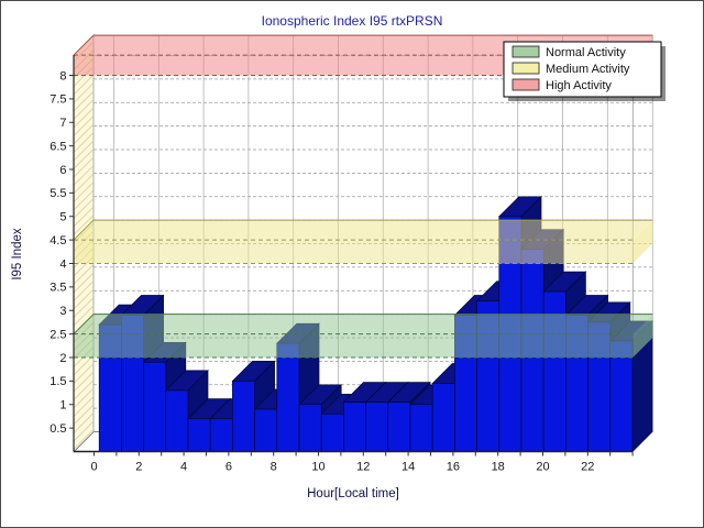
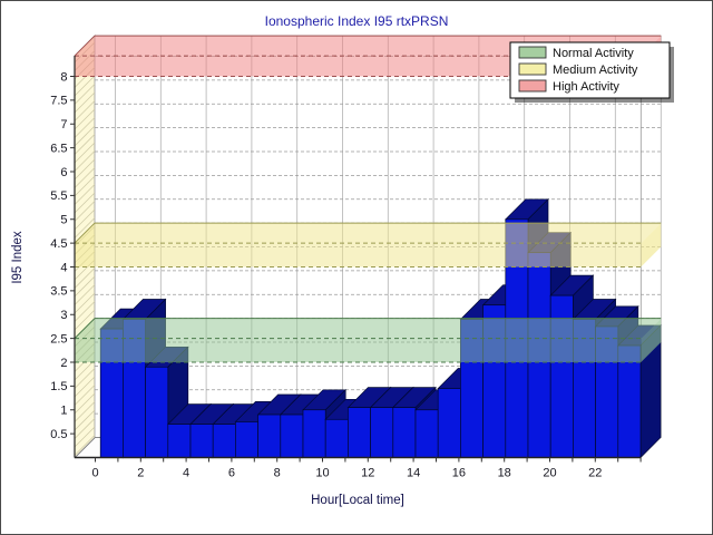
3: 1.3 -> 0.7
6: 1.5 -> 0.8
8: 2.3 -> 0.9
